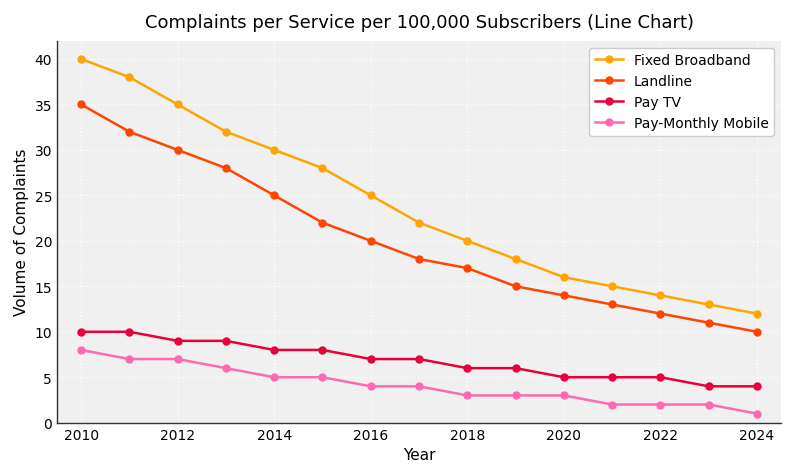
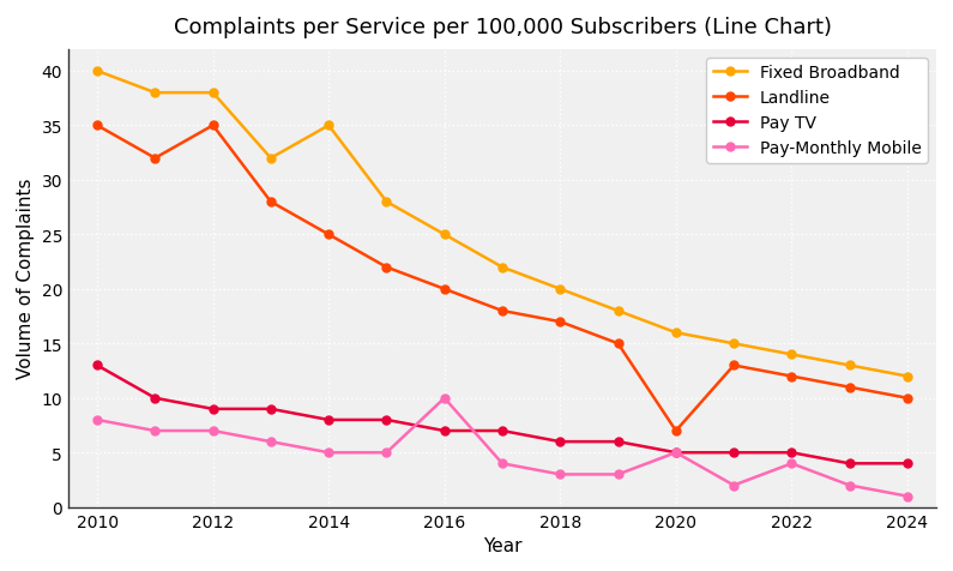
Pay TV/2010: 10 -> 13
Fixed Broadband/2012: 35 -> 38
Landline/2012: 30 -> 35
Fixed Broadband/2014: 30 -> 35
Pay-Monthly Mobile/2016: 4 -> 10
Landline/2020: 14 -> 7
Pay-Monthly Mobile/2020: 3 -> 5
Pay-Monthly Mobile/2022: 2 -> 4
